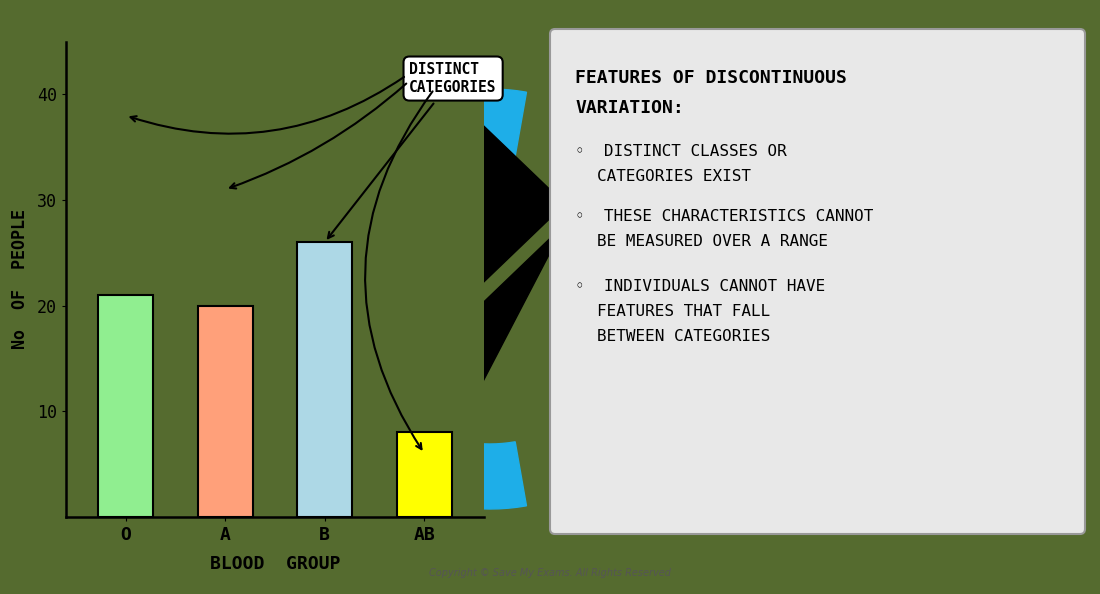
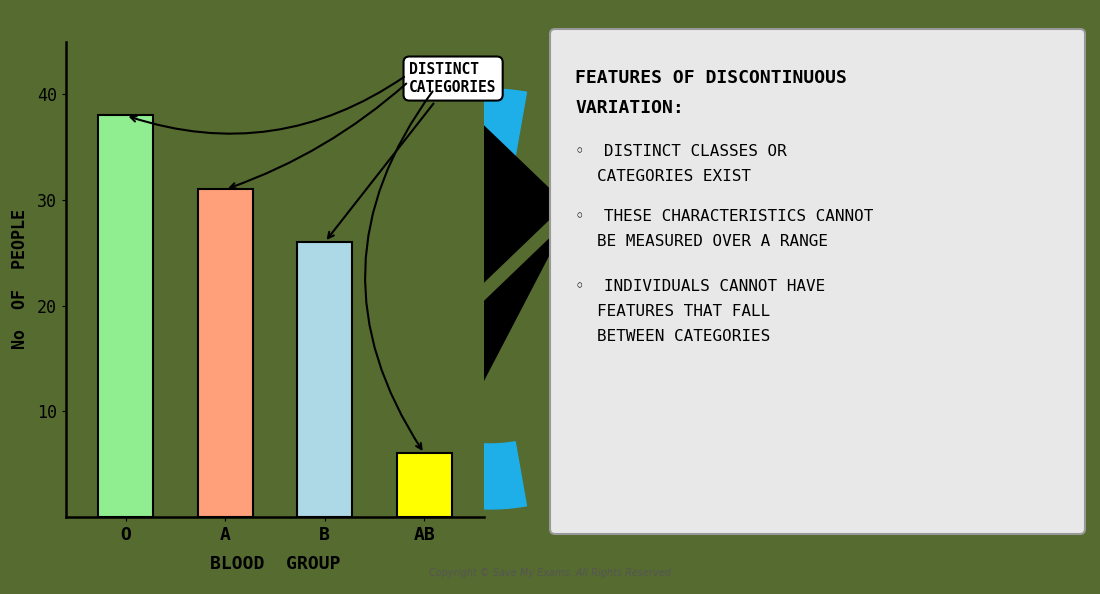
O: 21 -> 38
A: 20 -> 31
AB: 8 -> 6
